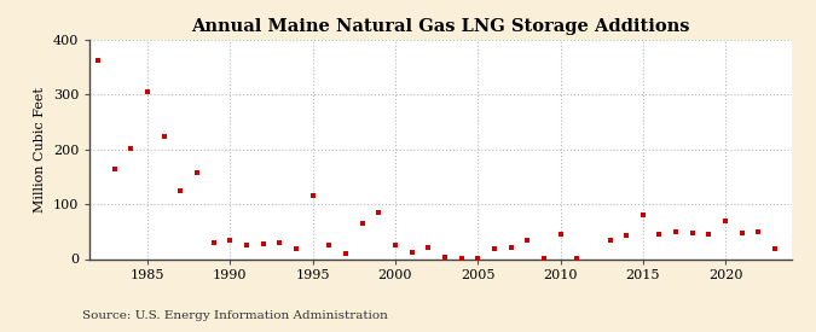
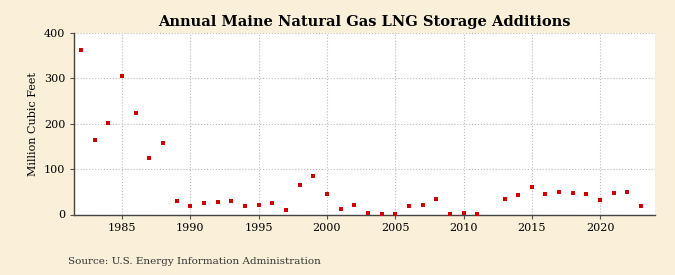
1990: 35 -> 18
1995: 115 -> 22
2000: 25 -> 45
2010: 45 -> 3
2015: 80 -> 60
2020: 70 -> 32
